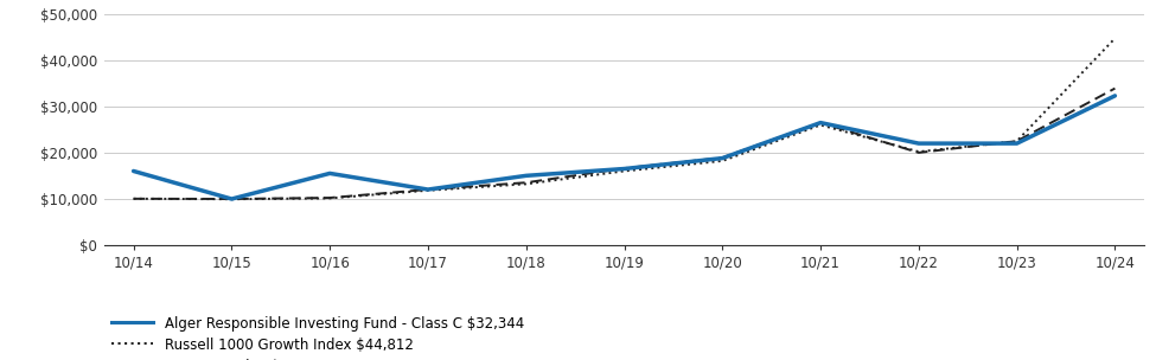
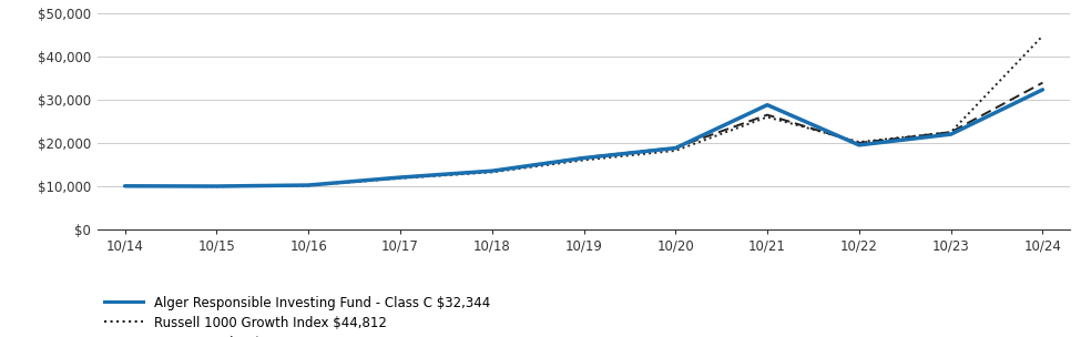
Alger Responsible Investing Fund - Class C $32,344/10/14: $16,000 -> $10,000
Alger Responsible Investing Fund - Class C $32,344/10/16: $15,500 -> $10,200
Alger Responsible Investing Fund - Class C $32,344/10/18: $15,000 -> $13,500
Alger Responsible Investing Fund - Class C $32,344/10/21: $26,500 -> $28,800
Alger Responsible Investing Fund - Class C $32,344/10/22: $22,000 -> $19,500
